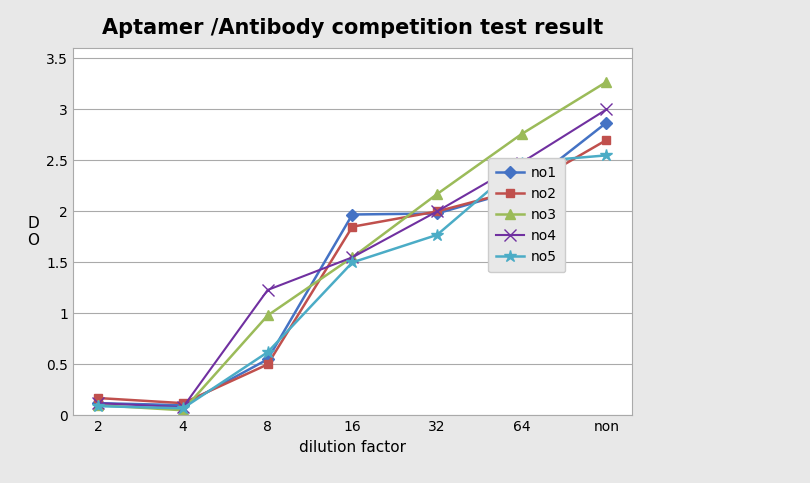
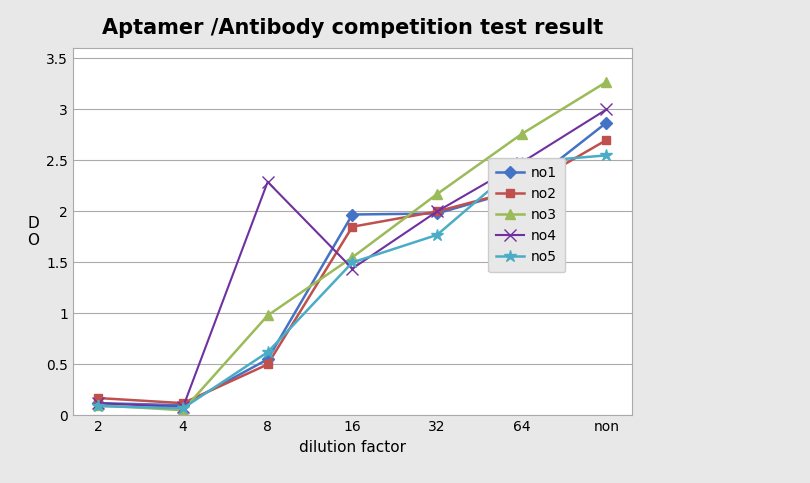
no4/8: 1.23 -> 2.29
no4/16: 1.55 -> 1.44
